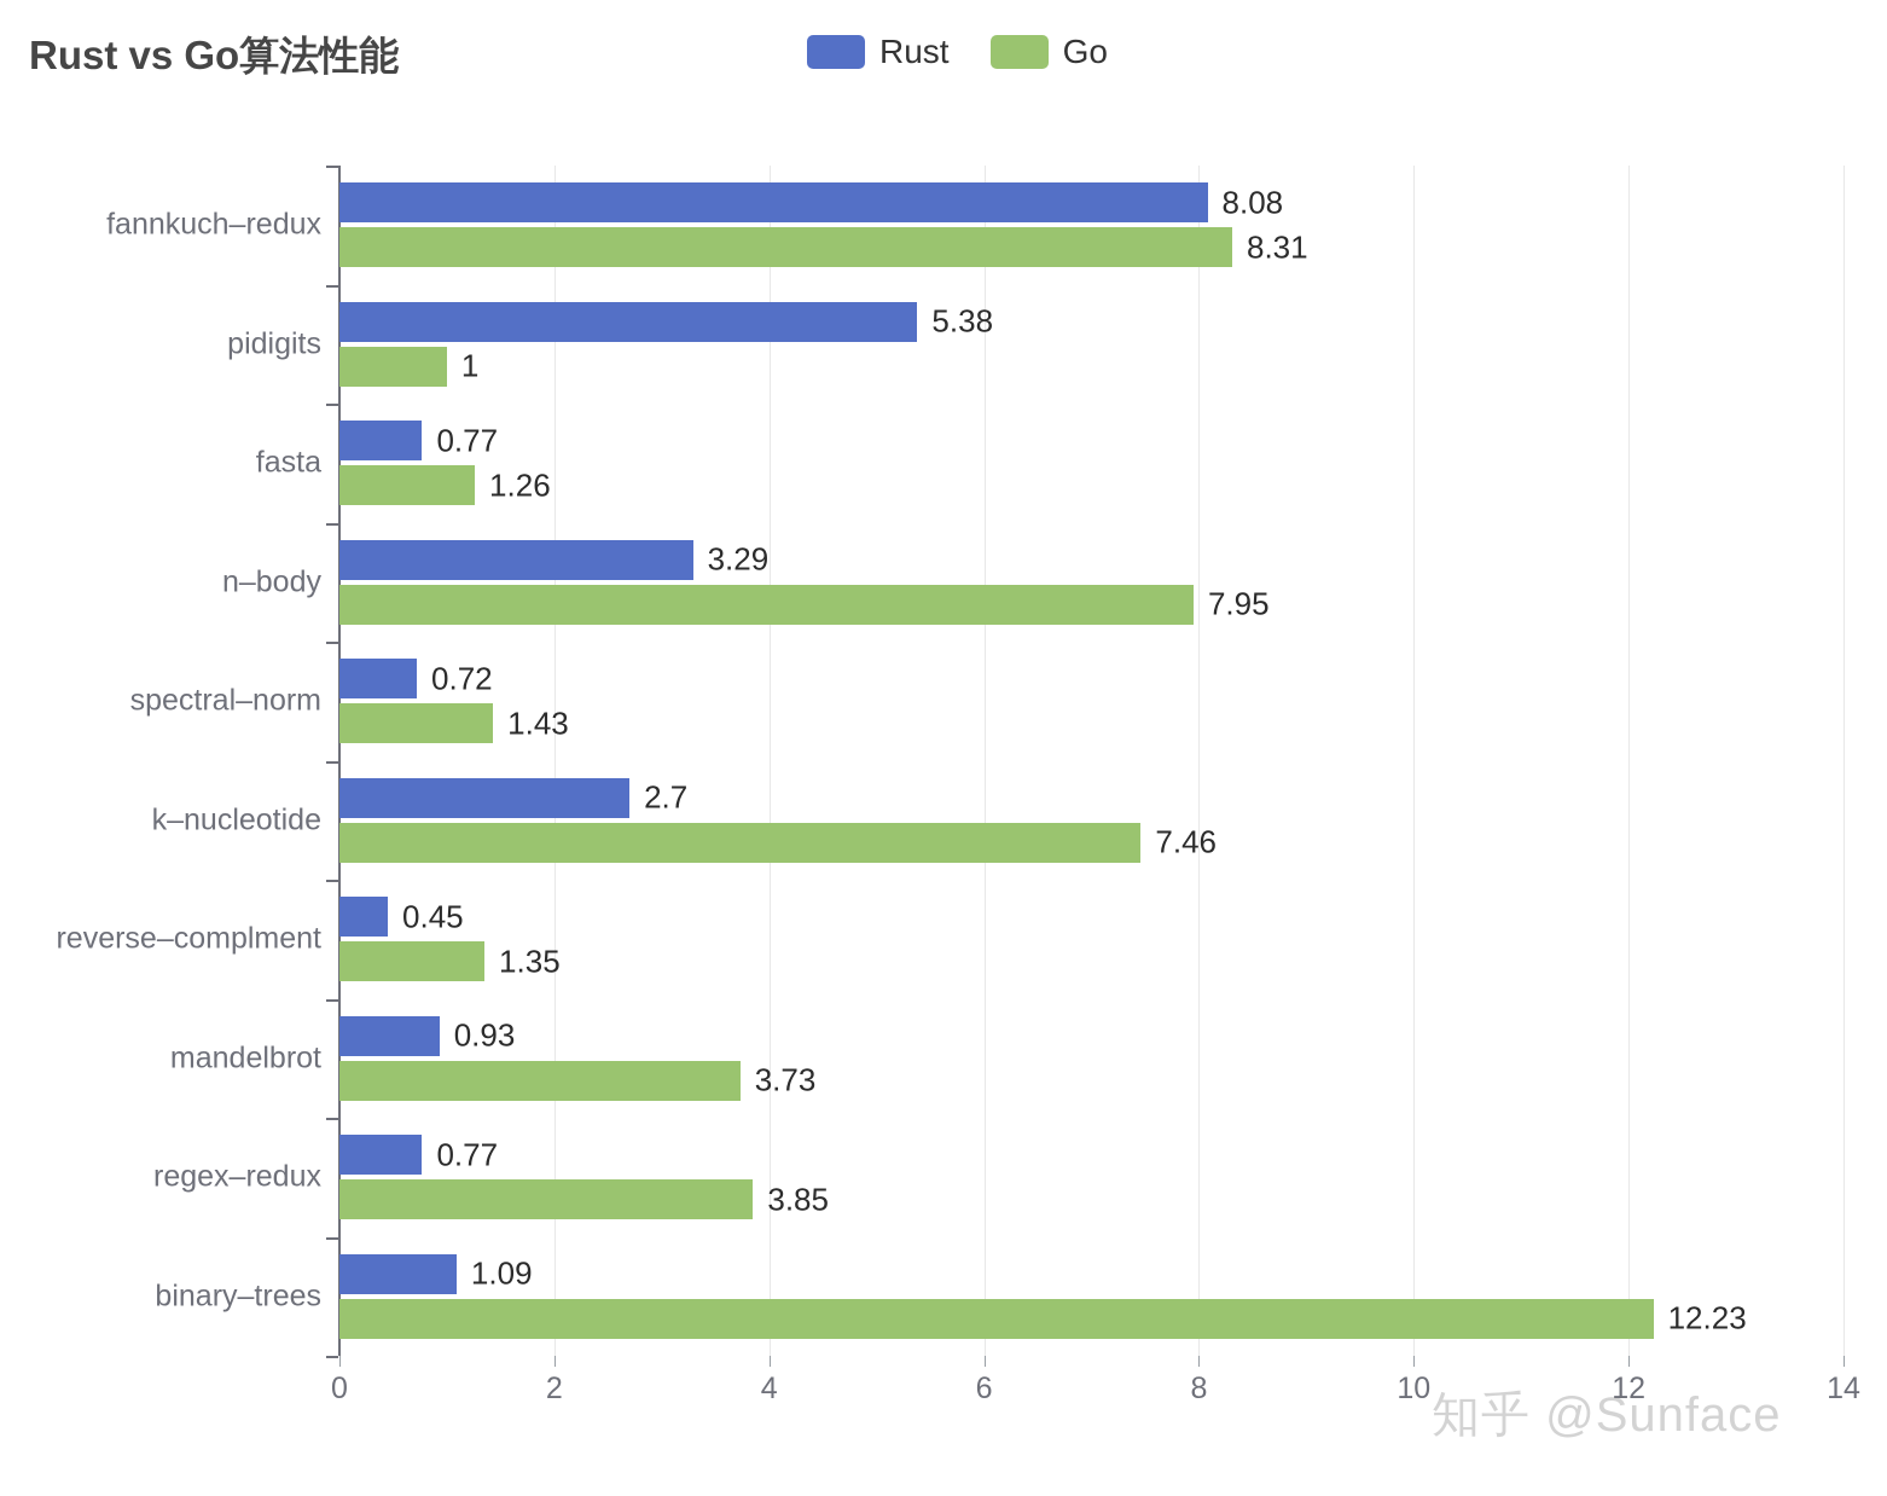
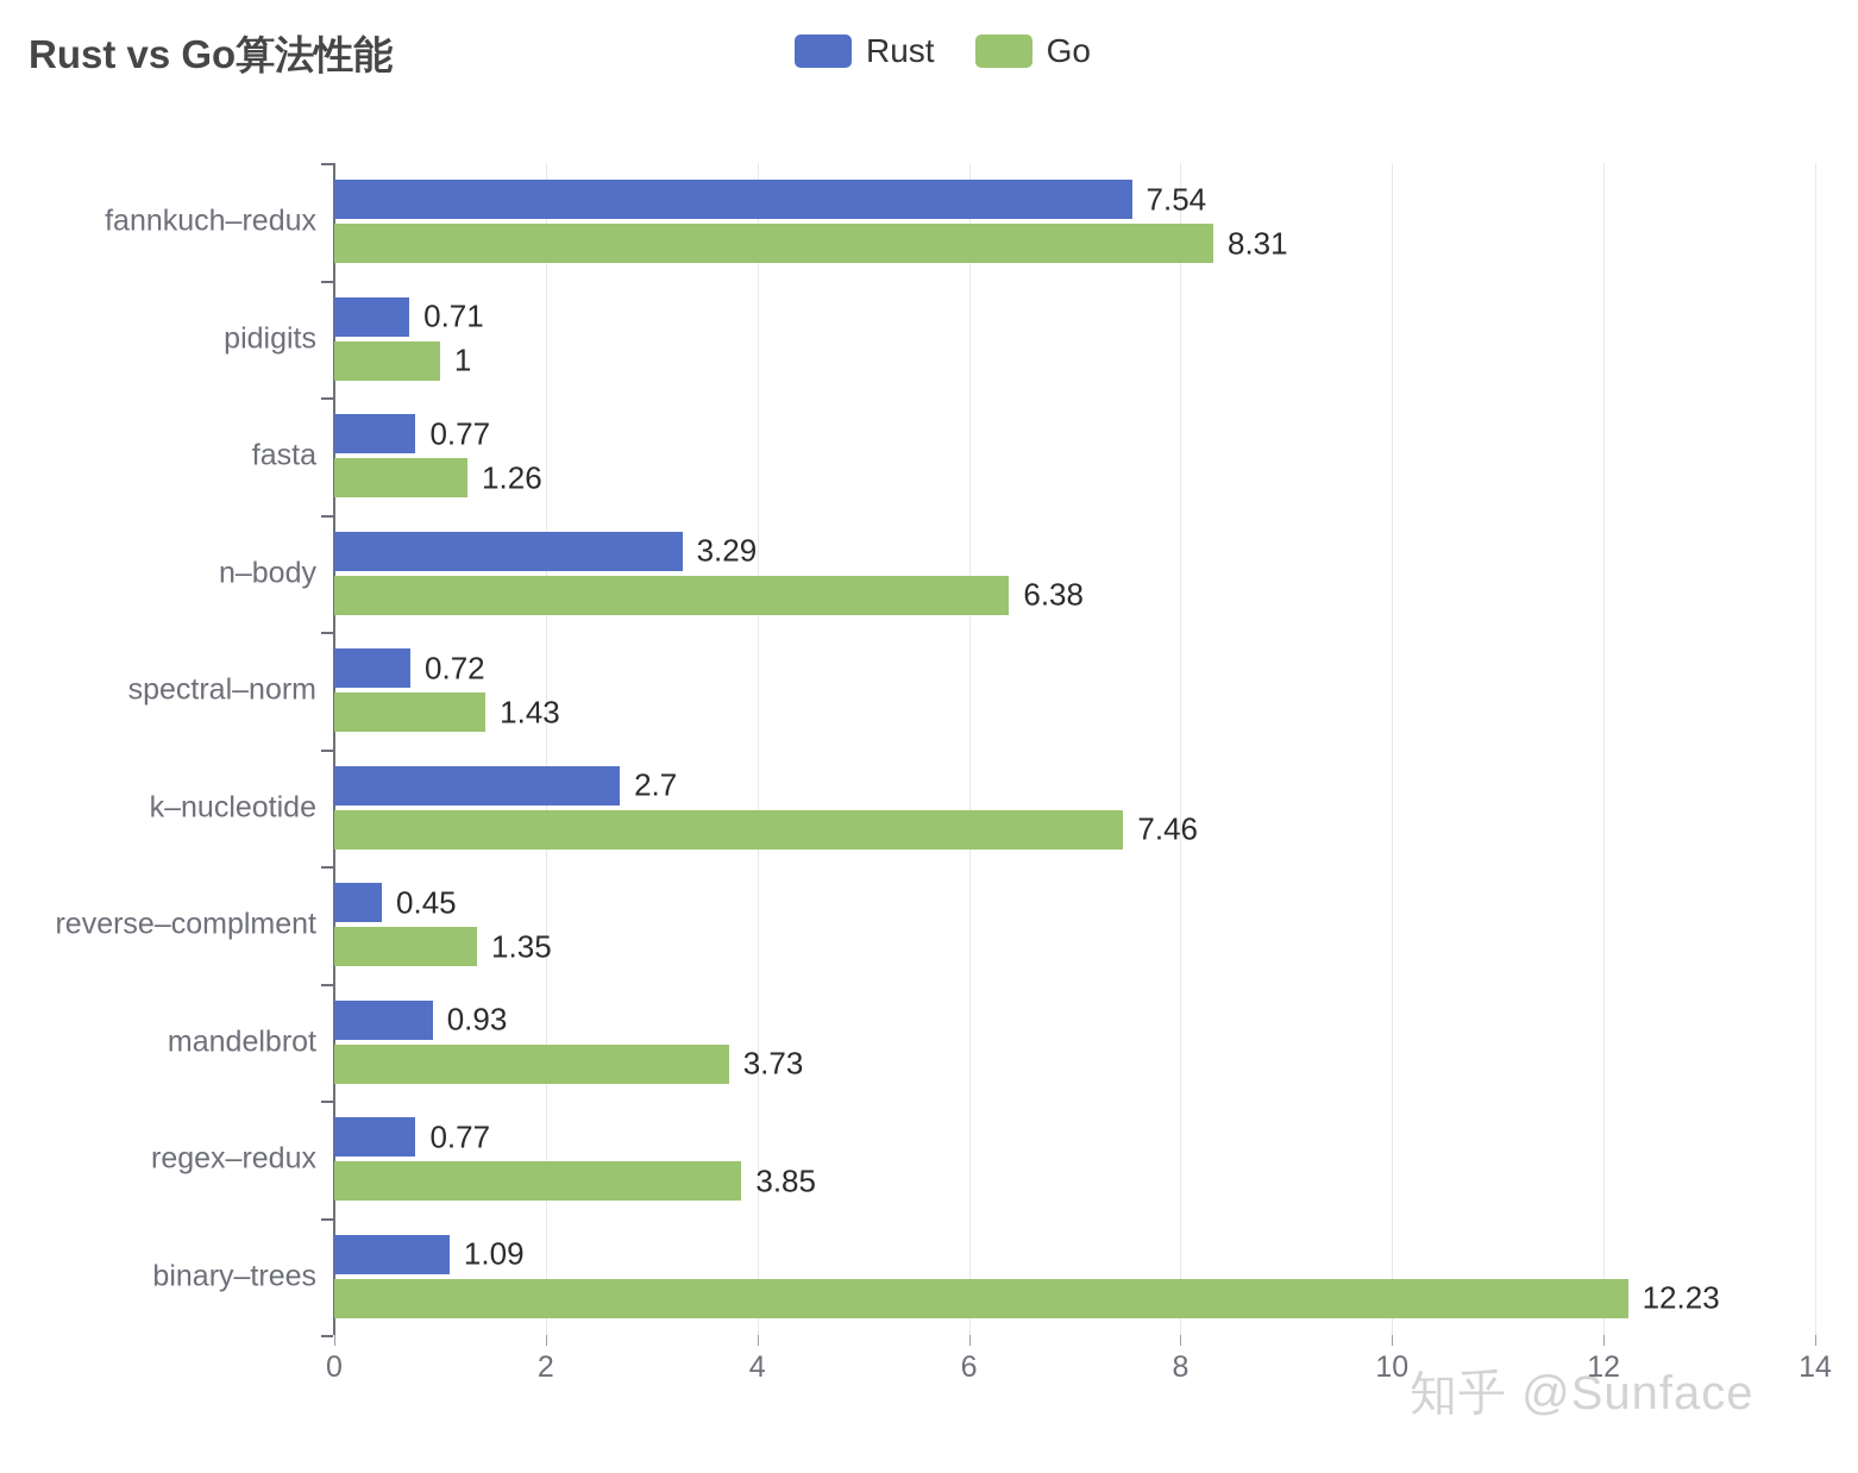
Rust/fannkuch–redux: 8.08 -> 7.54
Rust/pidigits: 5.38 -> 0.71
Go/n–body: 7.95 -> 6.38
